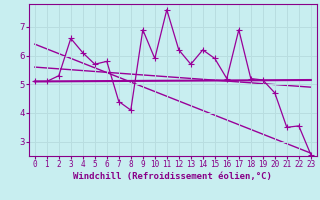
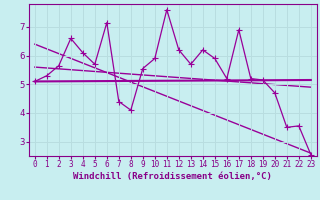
1: 5.10 -> 5.30
2: 5.30 -> 5.65
6: 5.80 -> 7.15
9: 6.90 -> 5.55
